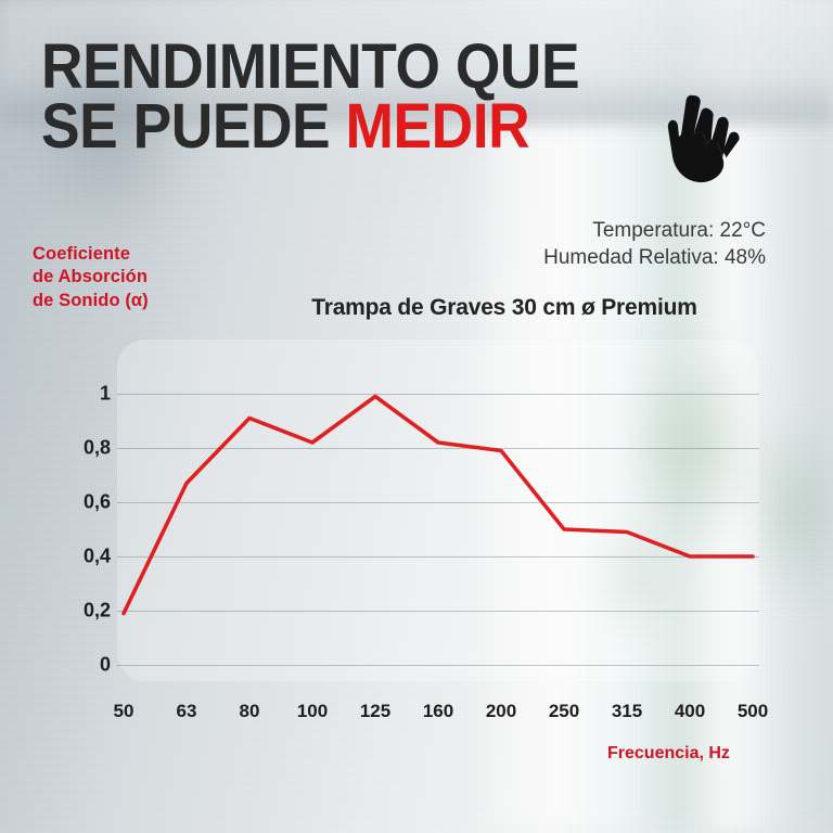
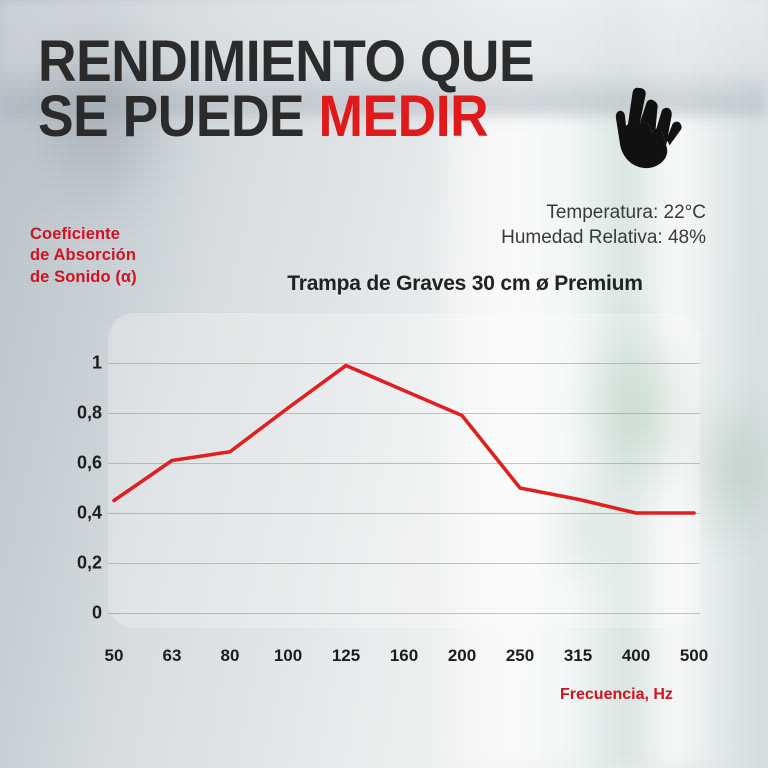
50: 0,19 -> 0,45
63: 0,67 -> 0,61
80: 0,91 -> 0,65
160: 0,82 -> 0,89
315: 0,49 -> 0,46
